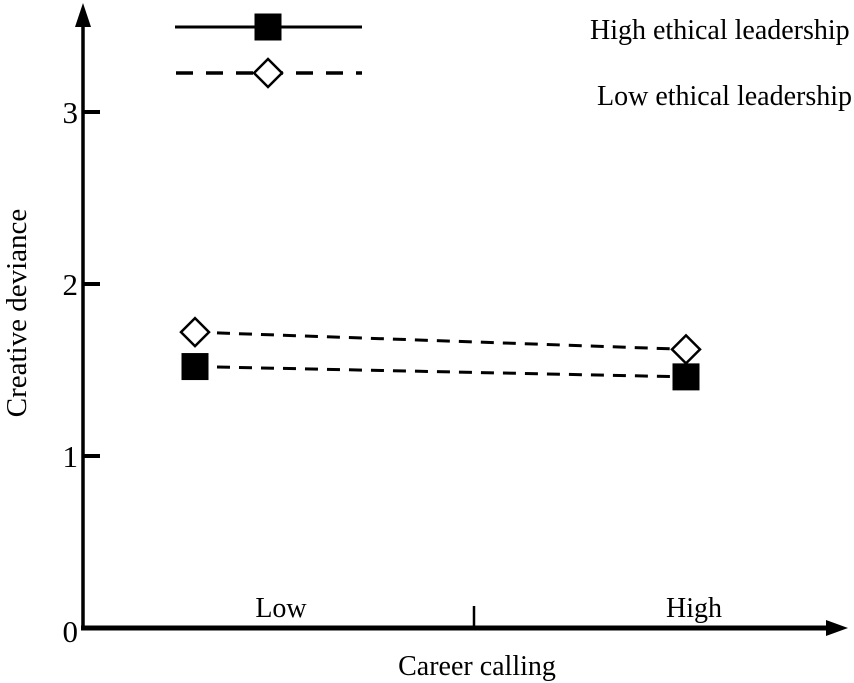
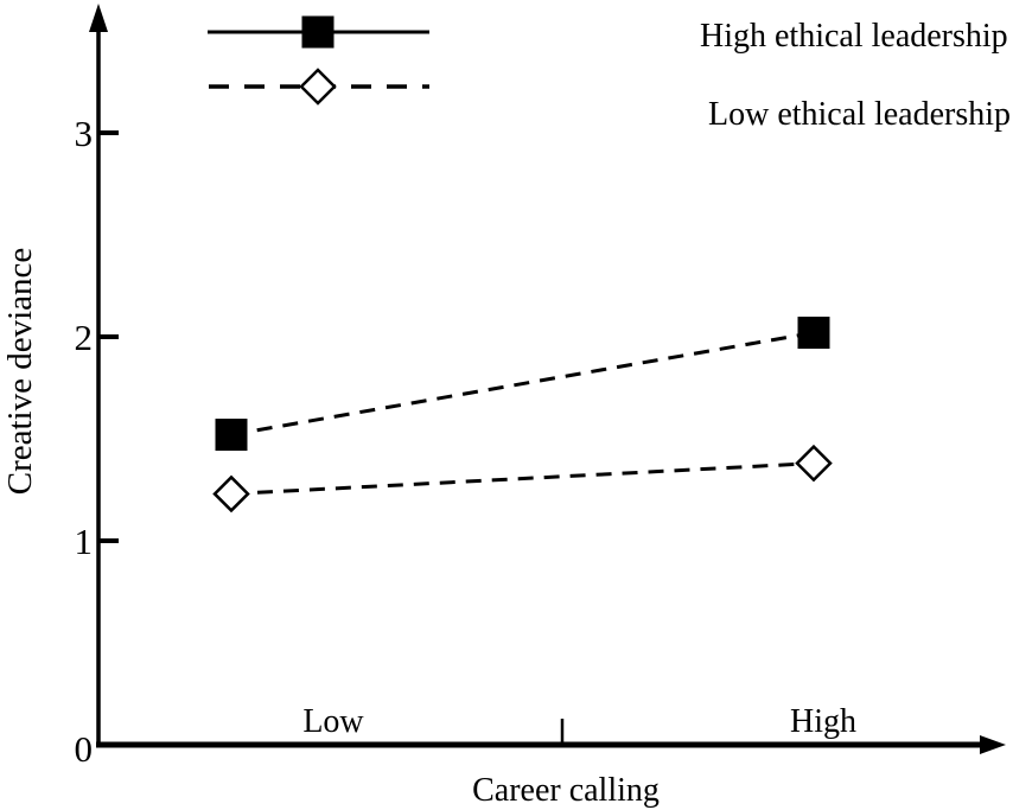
Low ethical leadership/Low: 1.72 -> 1.23
High ethical leadership/High: 1.46 -> 2.02
Low ethical leadership/High: 1.62 -> 1.38
